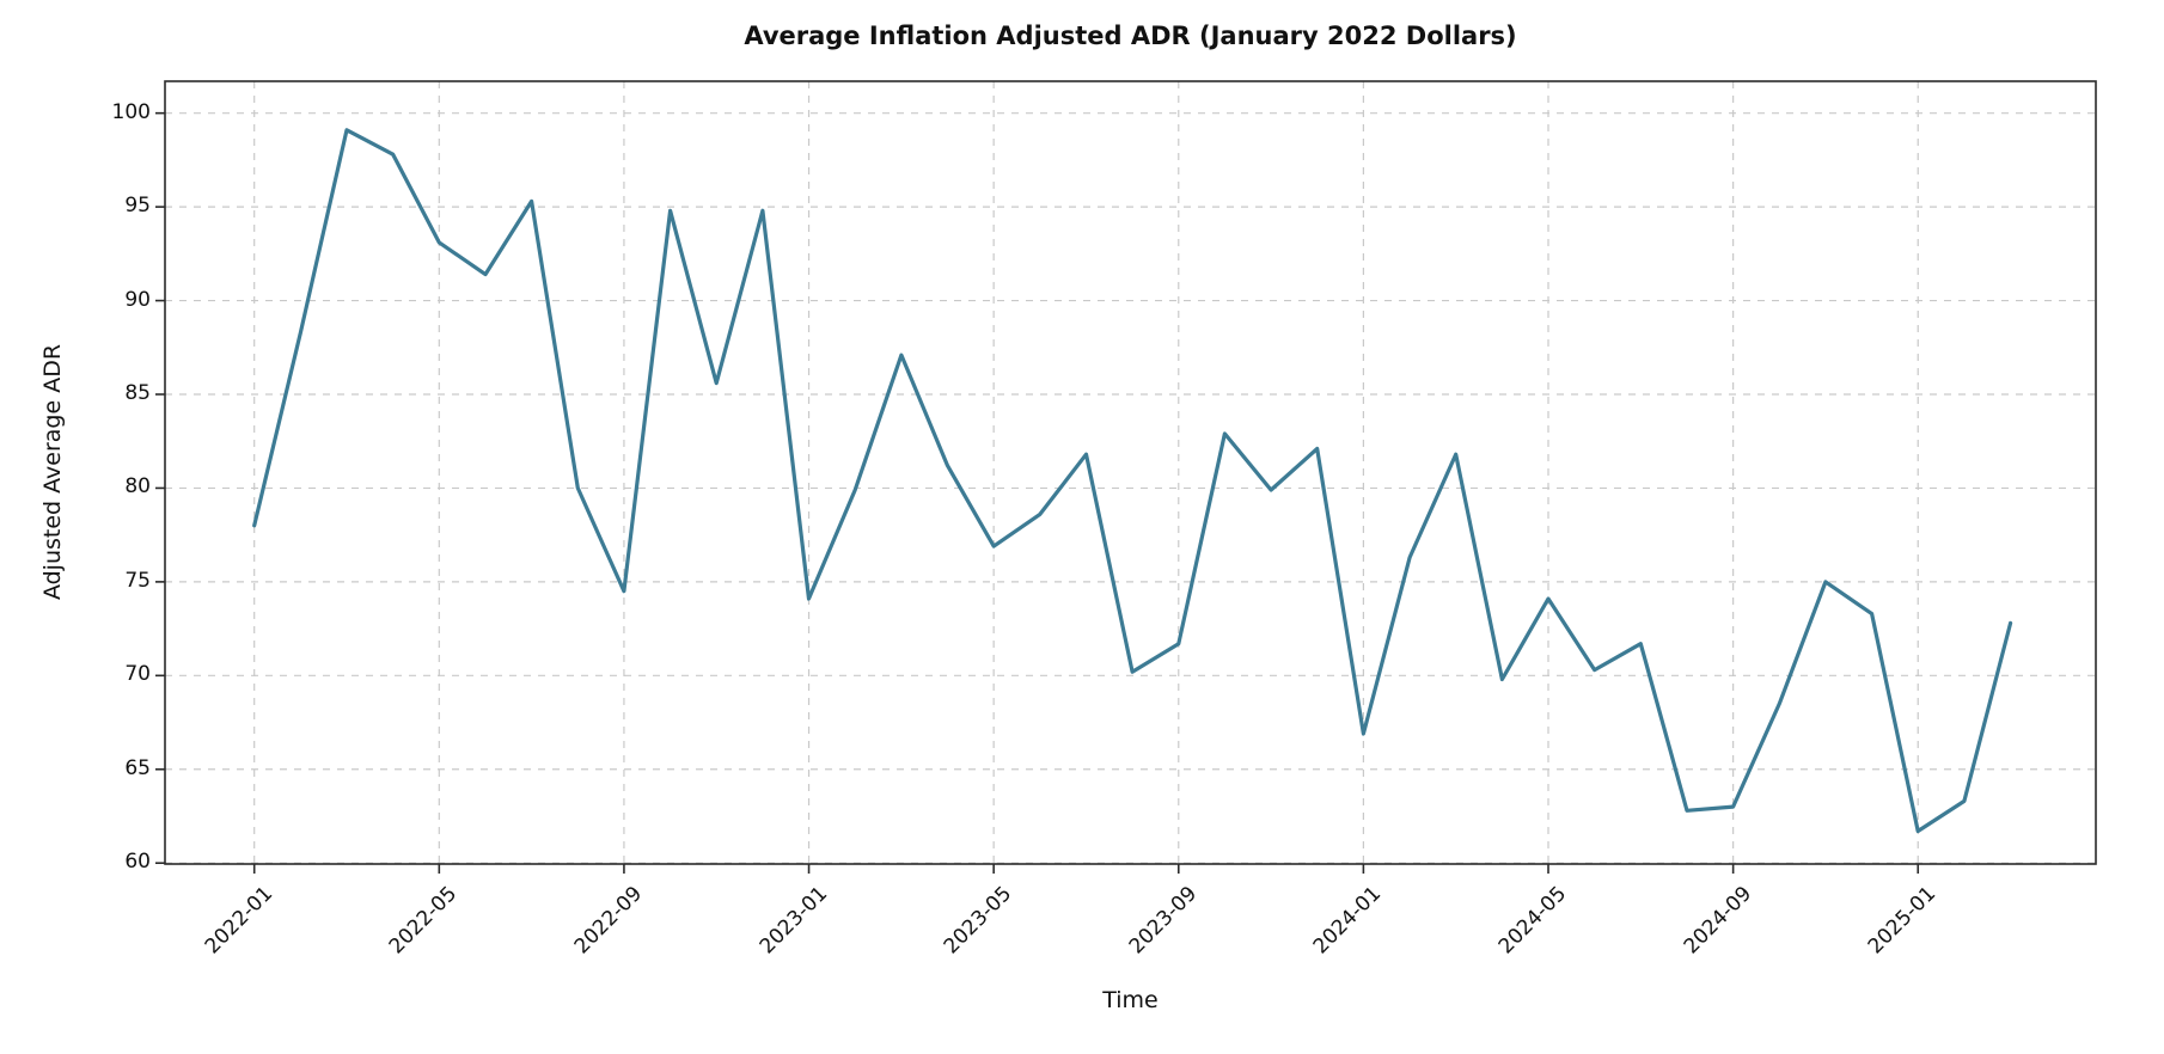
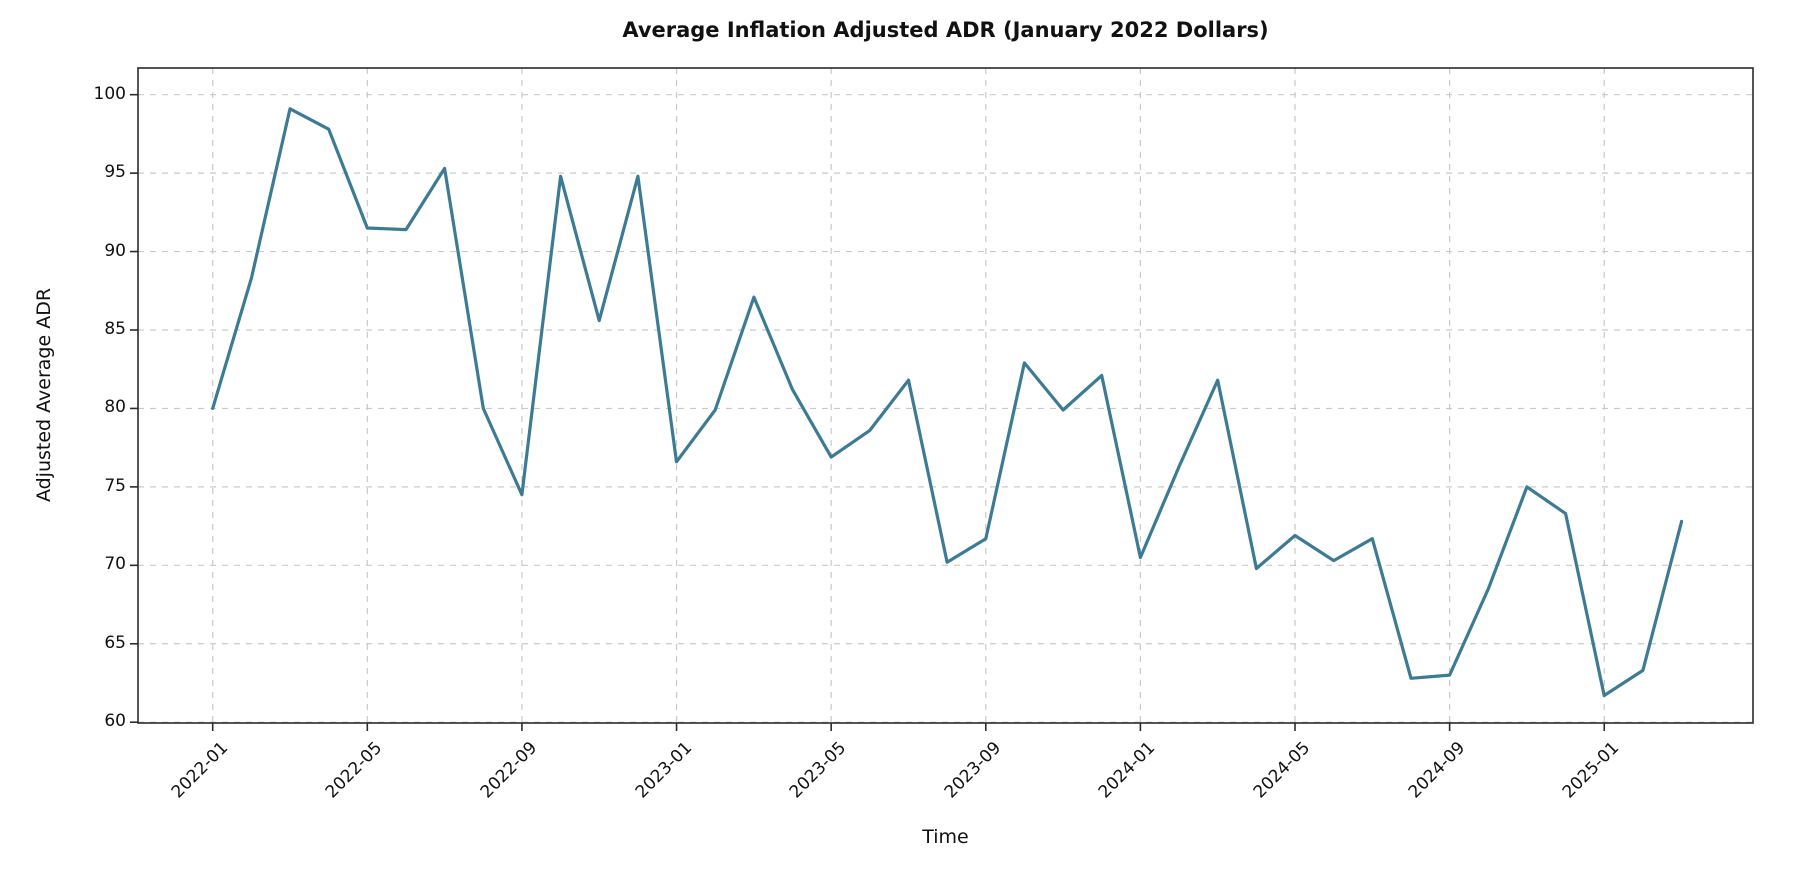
2022-01: 78.0 -> 80.0
2022-05: 93.1 -> 91.5
2023-01: 74.1 -> 76.6
2024-01: 66.9 -> 70.5
2024-05: 74.1 -> 71.9
